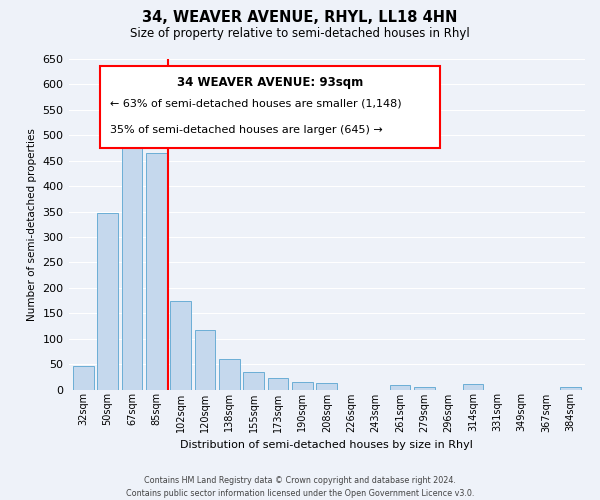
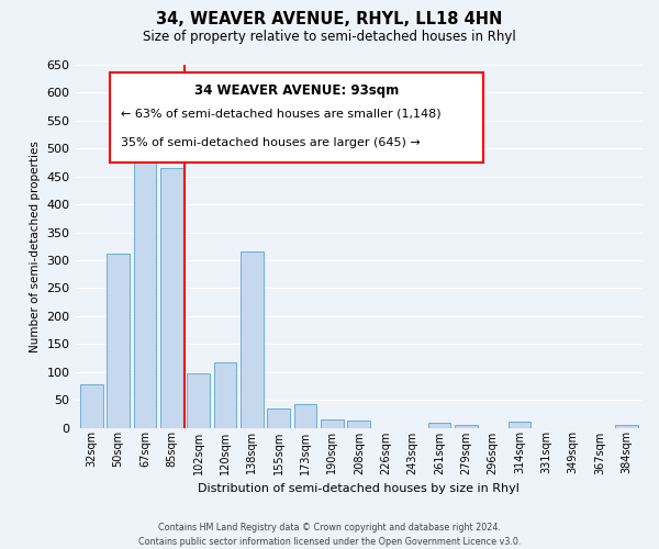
32sqm: 46 -> 78
50sqm: 348 -> 312
102sqm: 175 -> 98
138sqm: 60 -> 316
173sqm: 22 -> 42
